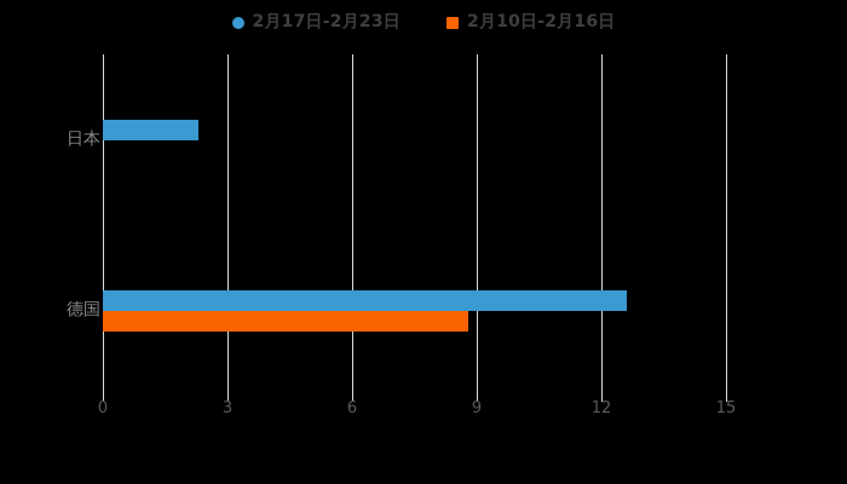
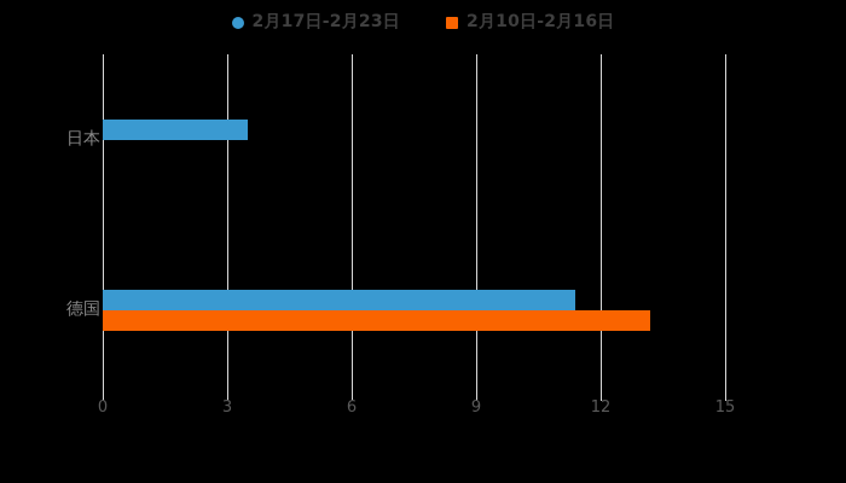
2月17日-2月23日/日本: 2.3 -> 3.5
2月17日-2月23日/德国: 12.6 -> 11.4
2月10日-2月16日/德国: 8.8 -> 13.2
